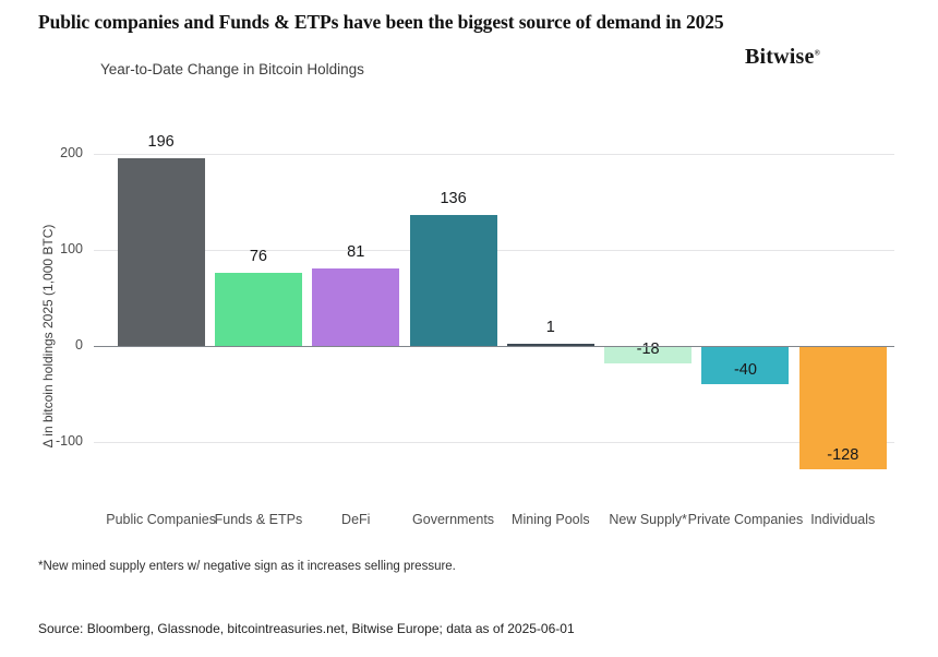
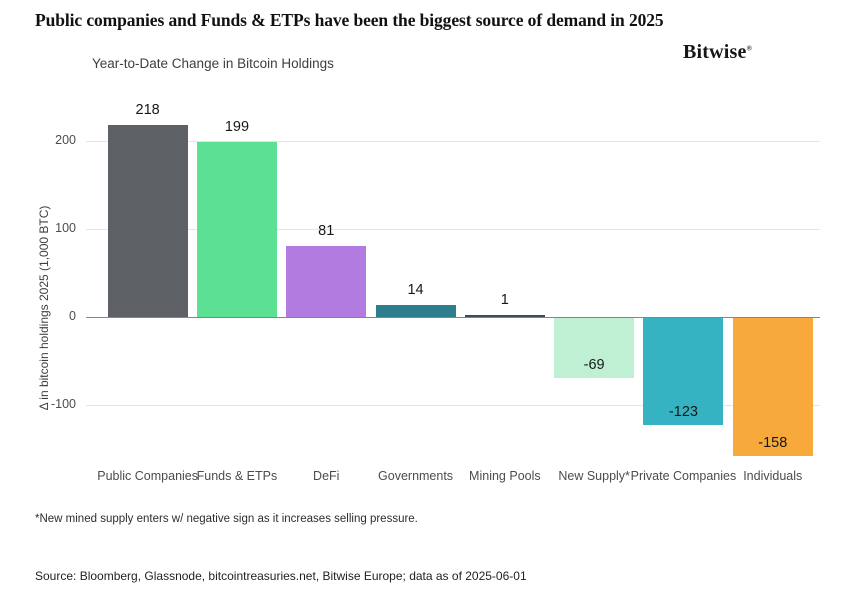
Public Companies: 196 -> 218
Funds & ETPs: 76 -> 199
Governments: 136 -> 14
New Supply*: -18 -> -69
Private Companies: -40 -> -123
Individuals: -128 -> -158
